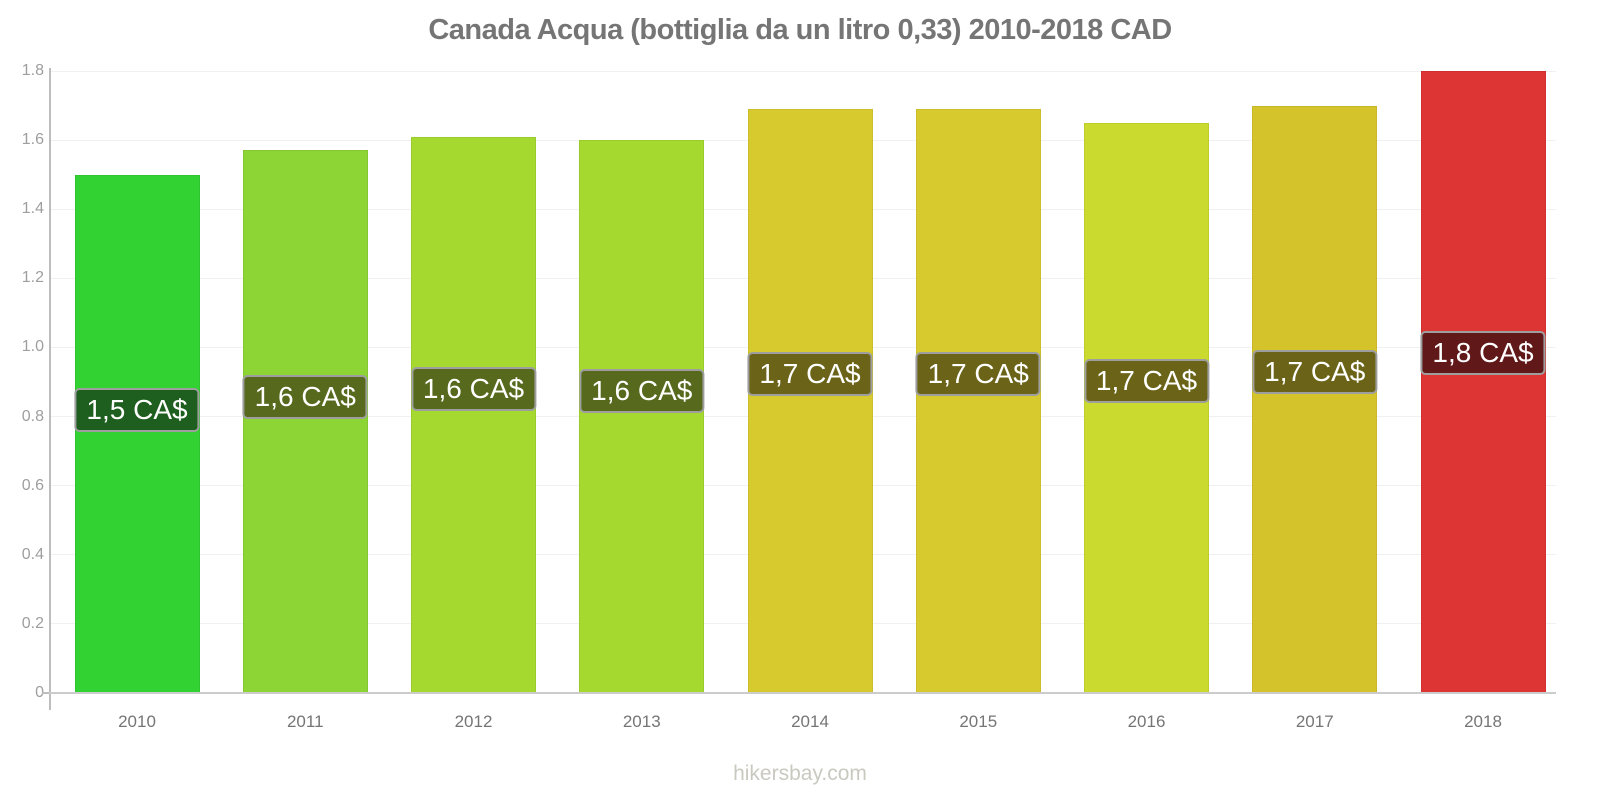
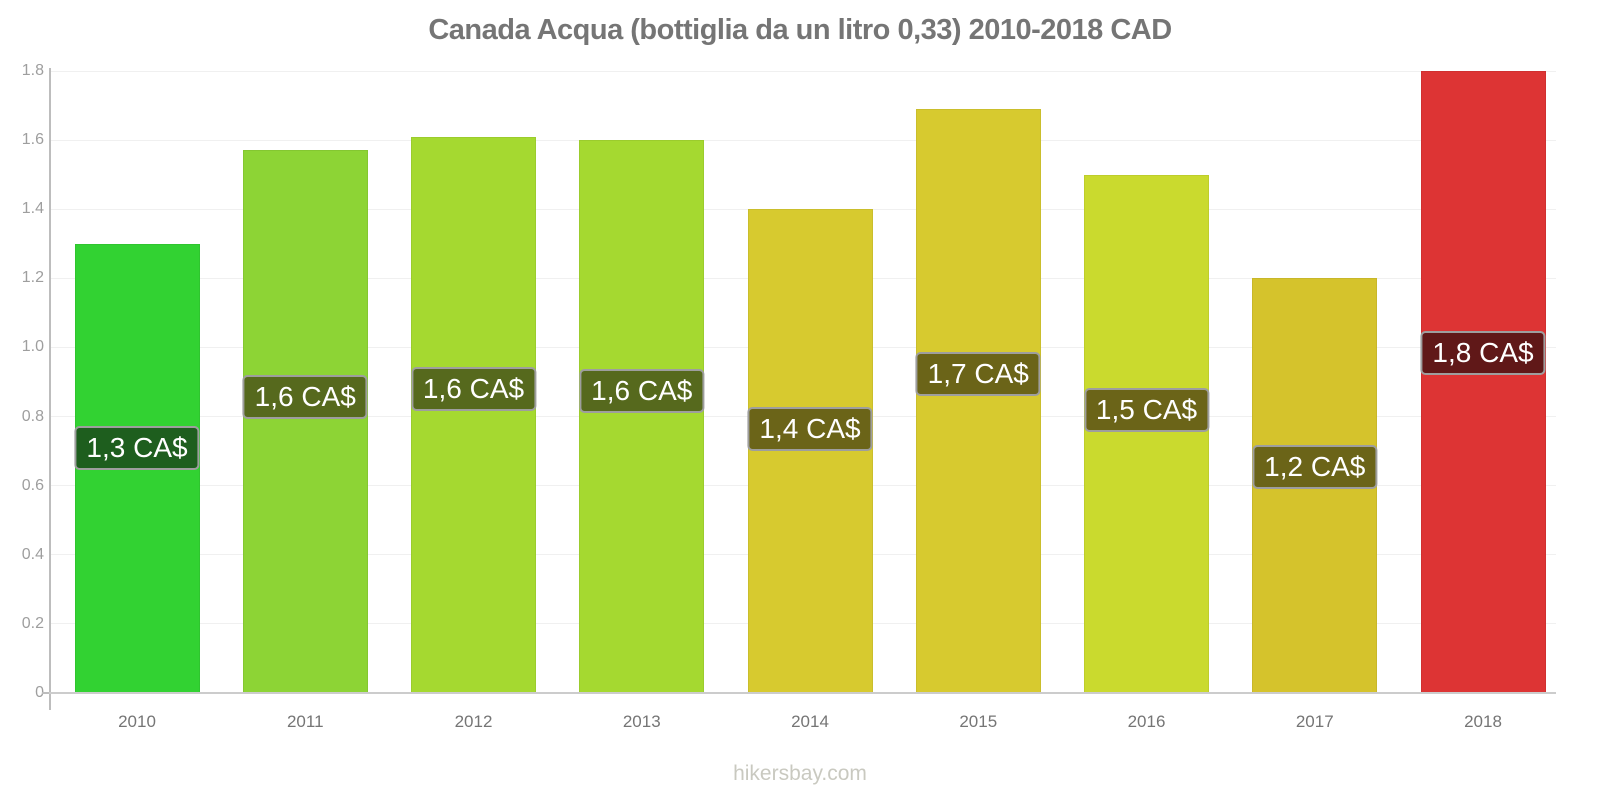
2010: 1,5 -> 1,3
2014: 1,7 -> 1,4
2016: 1,7 -> 1,5
2017: 1,7 -> 1,2
